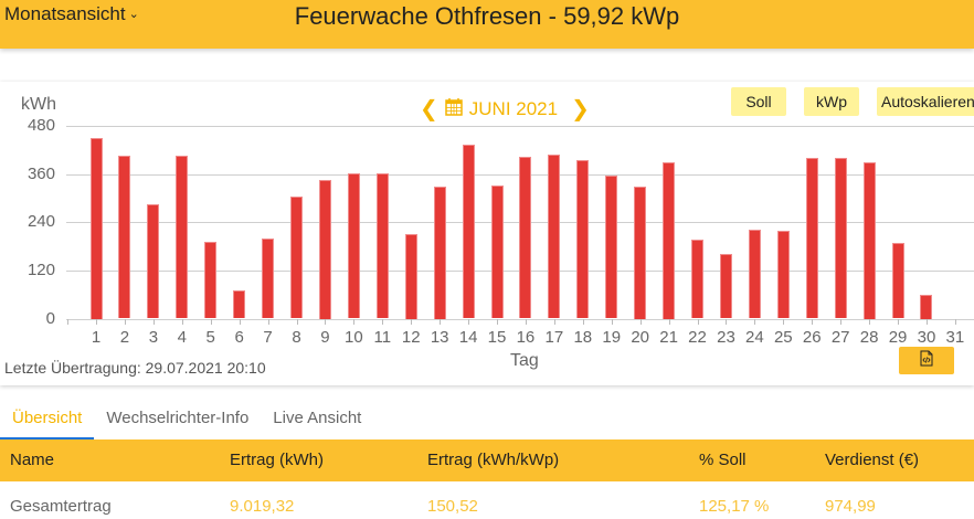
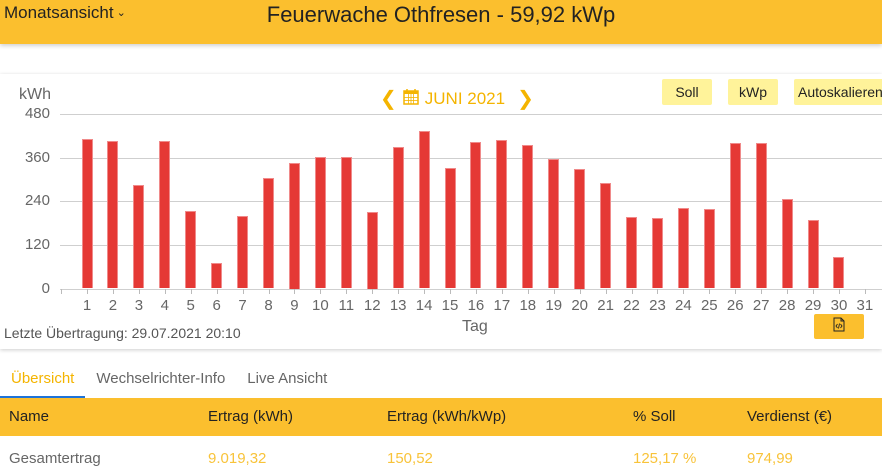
1: 450 -> 410
5: 190 -> 210
13: 330 -> 390
21: 390 -> 290
23: 160 -> 190
28: 390 -> 250
30: 60 -> 90
